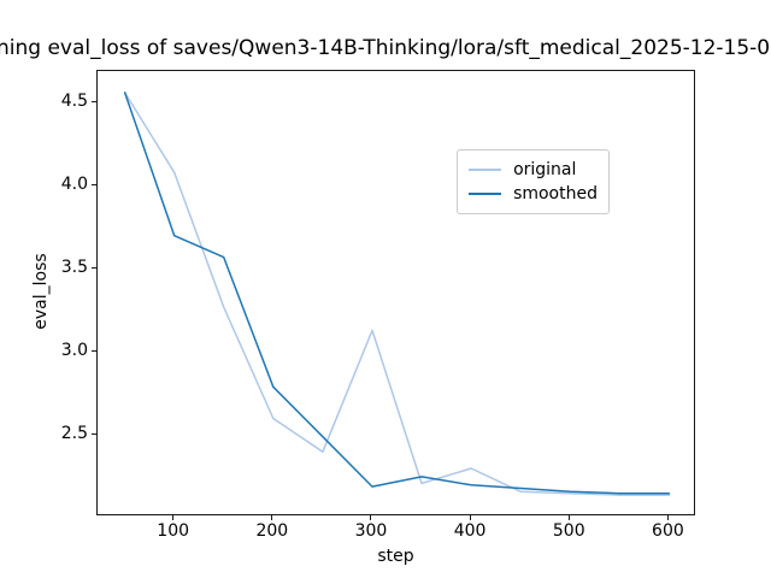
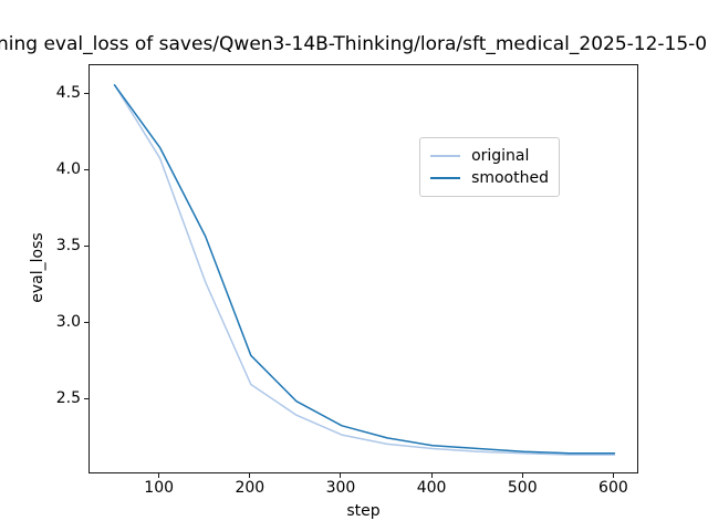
smoothed/100: 3.70 -> 4.15
original/300: 3.13 -> 2.27
smoothed/300: 2.19 -> 2.33
original/400: 2.30 -> 2.18
